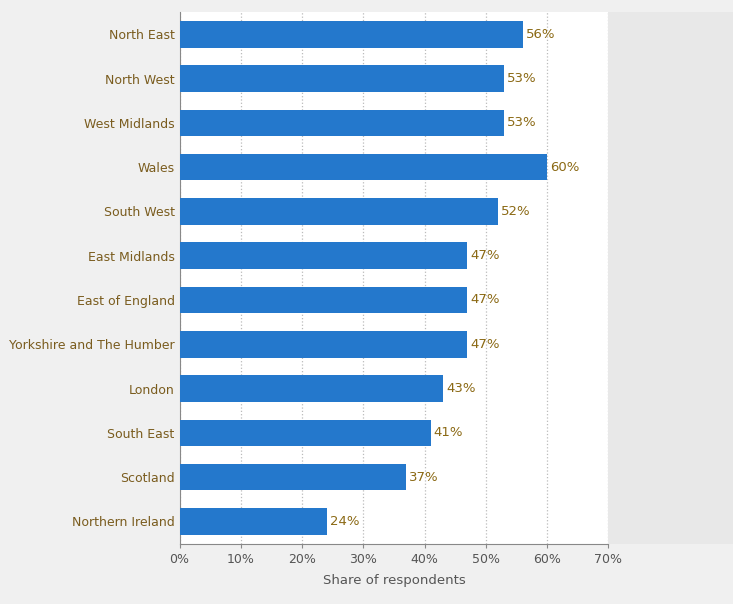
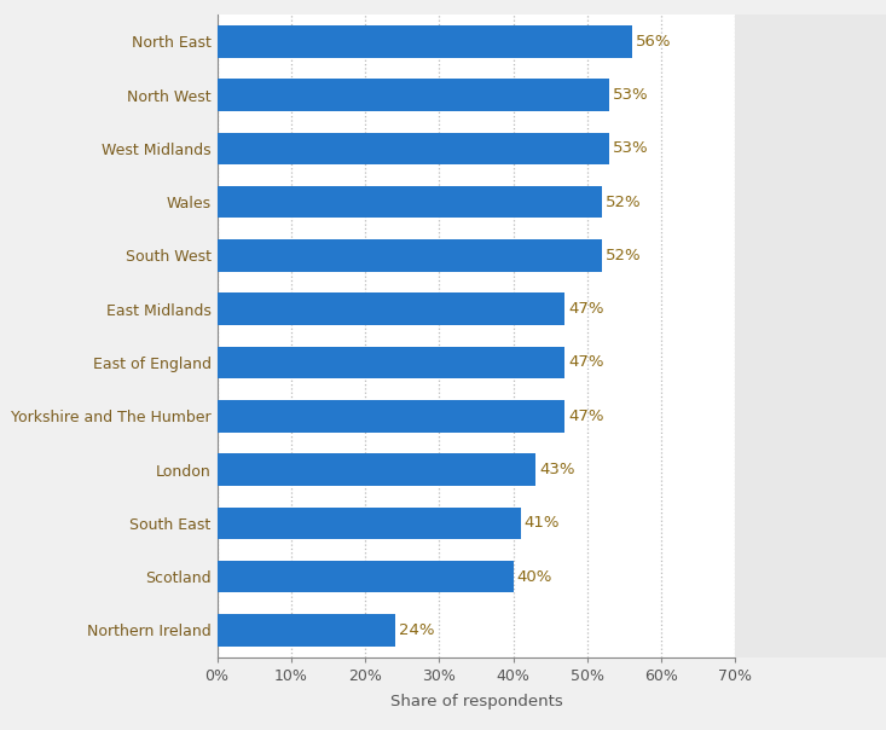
Wales: 60% -> 52%
Scotland: 37% -> 40%
